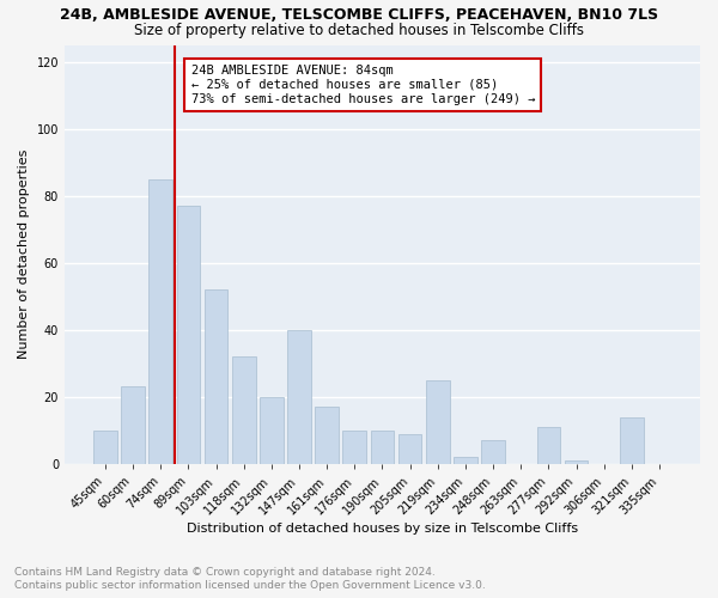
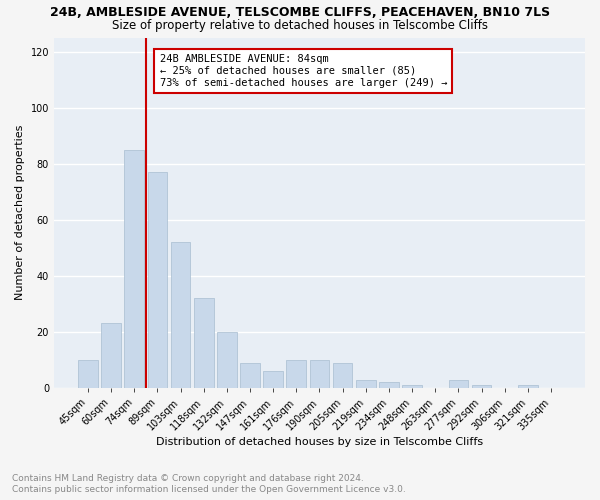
147sqm: 40 -> 9
161sqm: 17 -> 6
219sqm: 25 -> 3
248sqm: 7 -> 1
277sqm: 11 -> 3
321sqm: 14 -> 1
